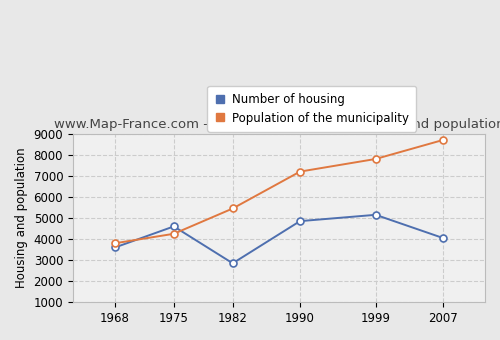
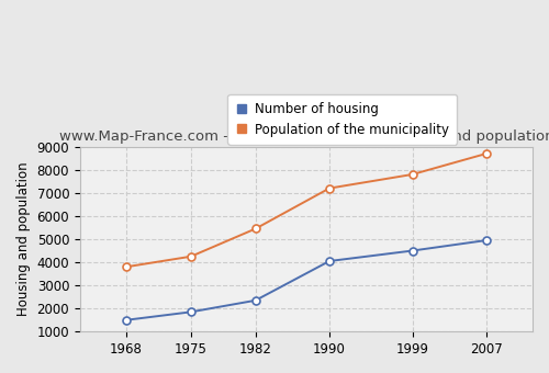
Number of housing/1968: 3600 -> 1500
Number of housing/1975: 4600 -> 1850
Number of housing/1982: 2850 -> 2350
Number of housing/1990: 4850 -> 4050
Number of housing/1999: 5150 -> 4500
Number of housing/2007: 4050 -> 4950
